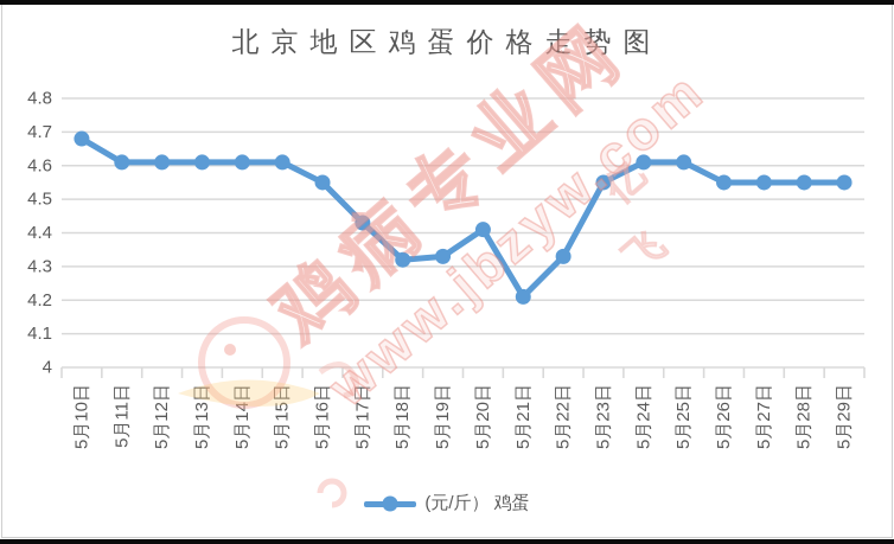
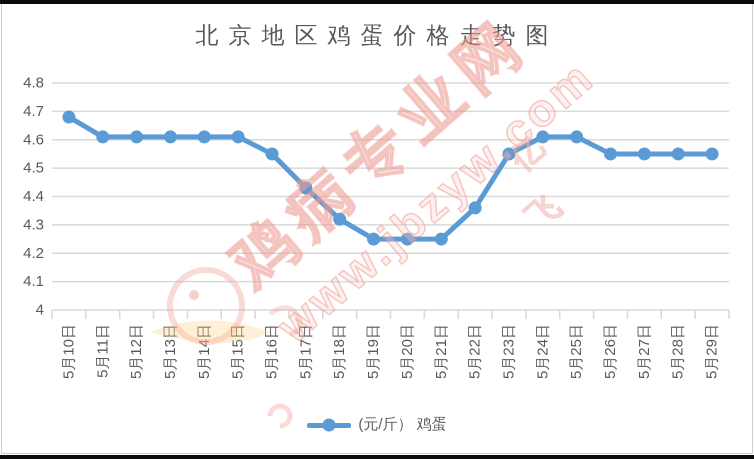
5月19日: 4.33 -> 4.25
5月20日: 4.41 -> 4.25
5月21日: 4.21 -> 4.25
5月22日: 4.33 -> 4.36
